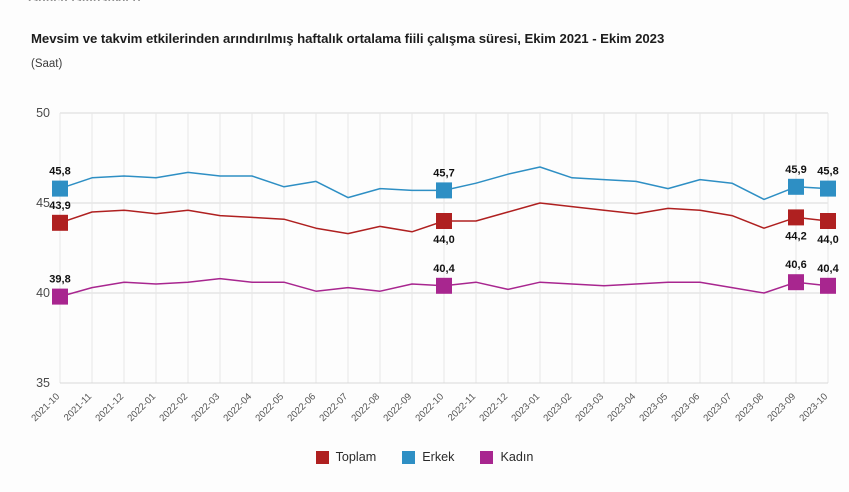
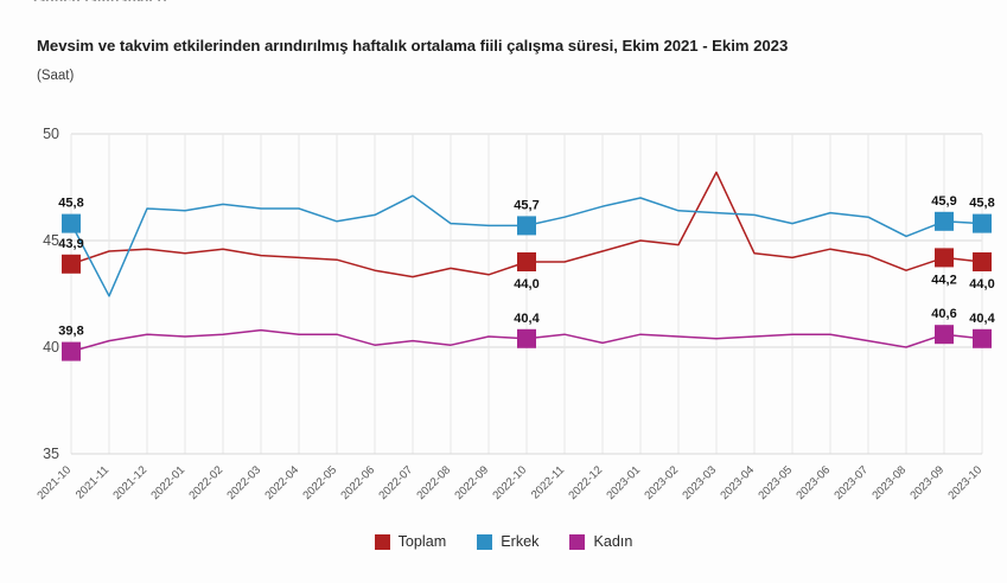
Erkek/2021-11: 46.4 -> 42.4
Erkek/2022-07: 45.3 -> 47.1
Toplam/2023-03: 44.6 -> 48.2
Toplam/2023-05: 44.7 -> 44.2
